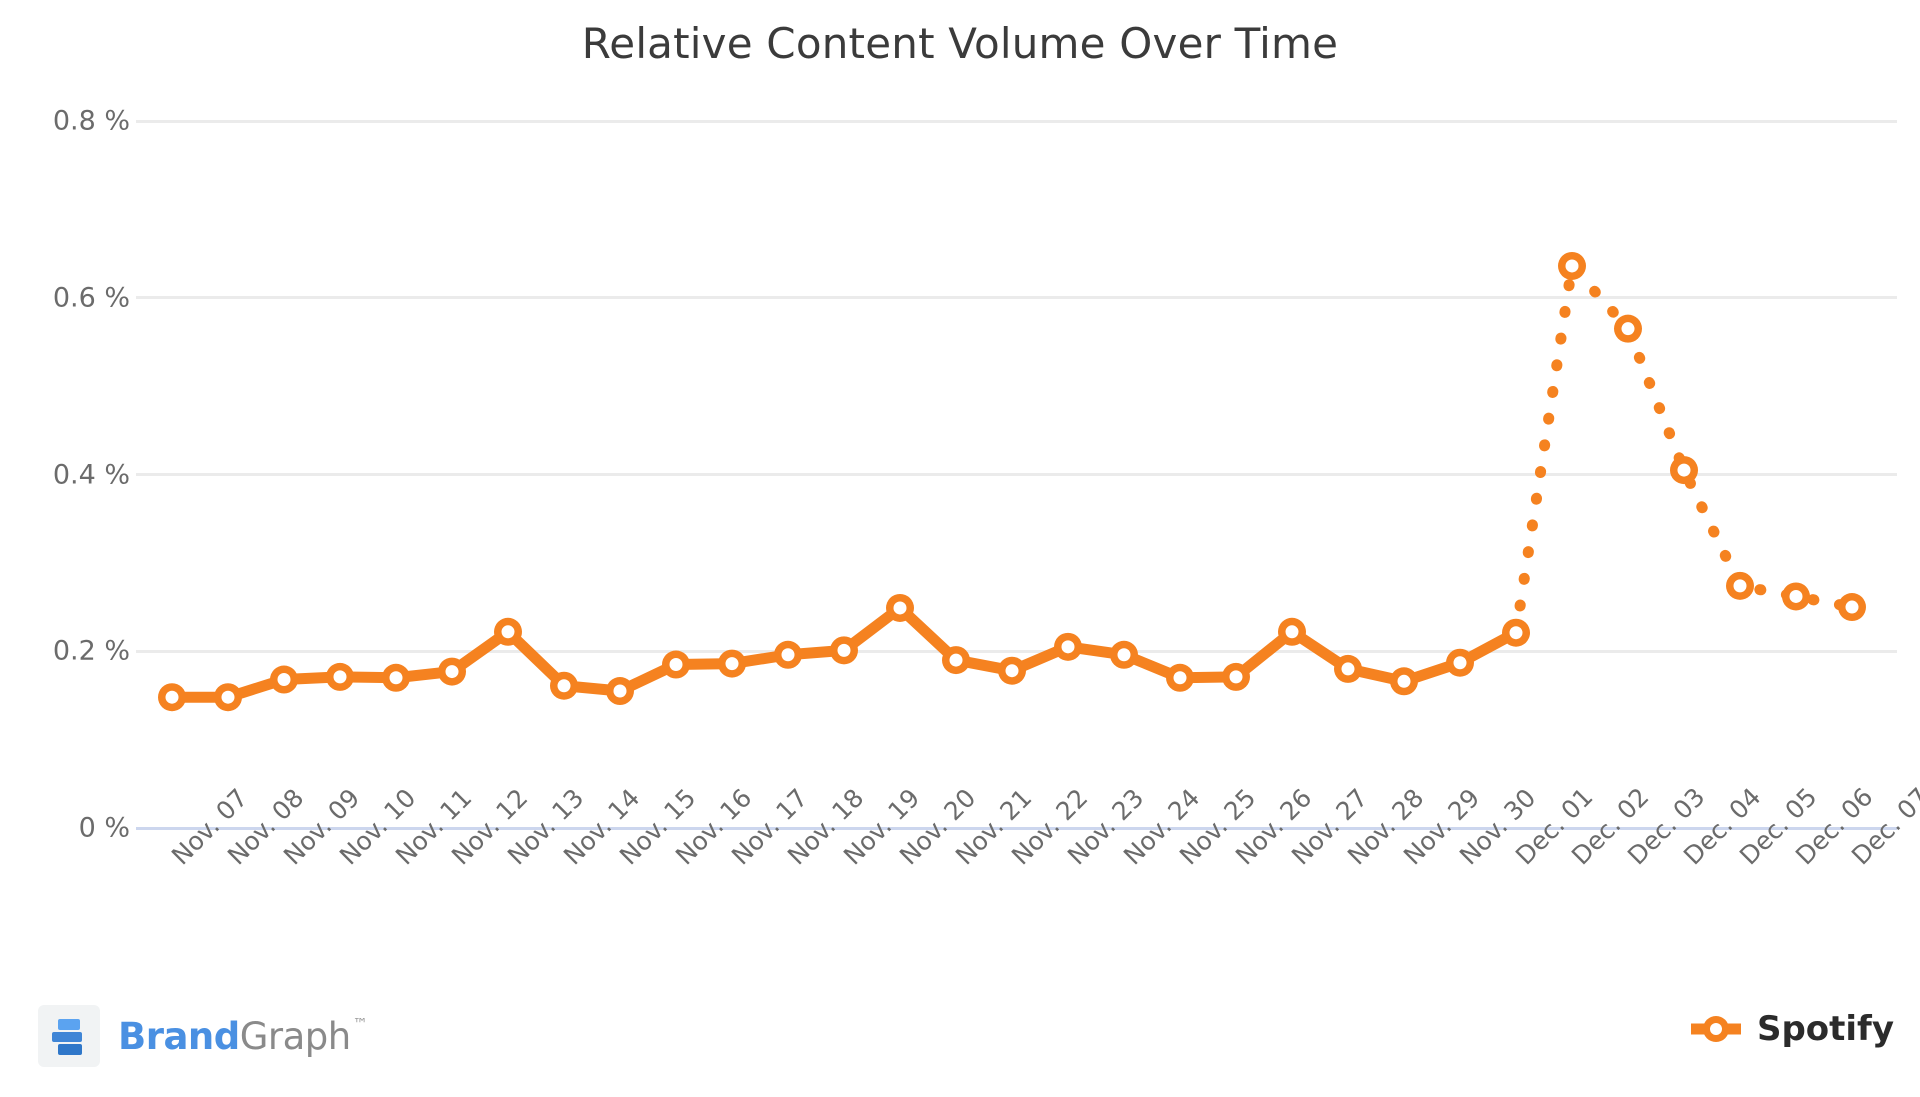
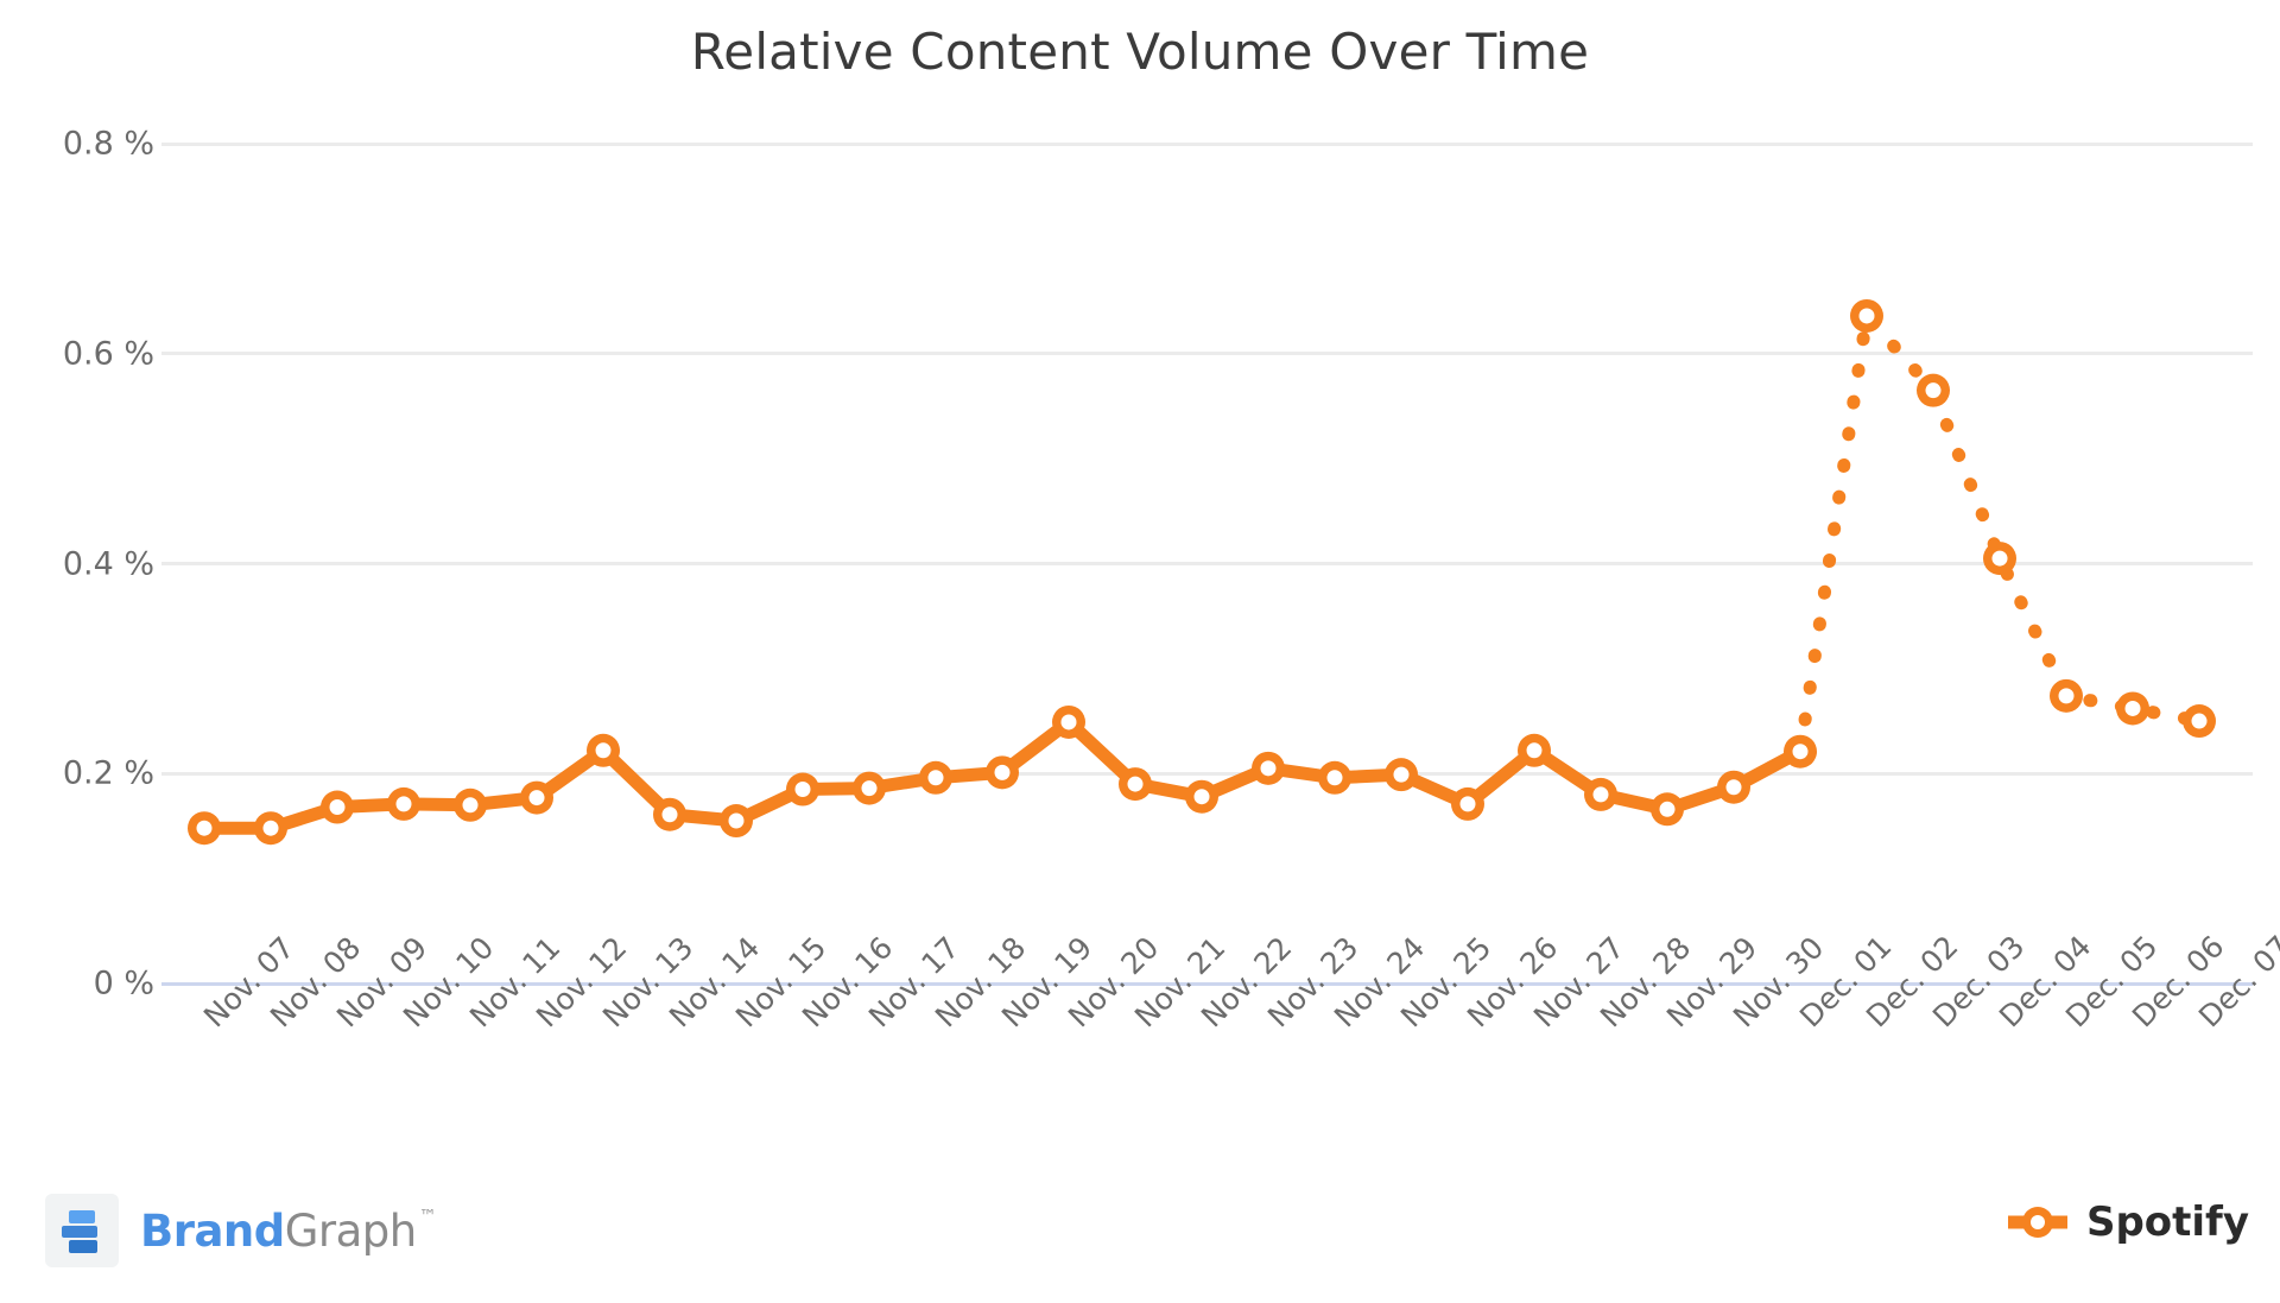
Nov. 25: 0.17% -> 0.20%
